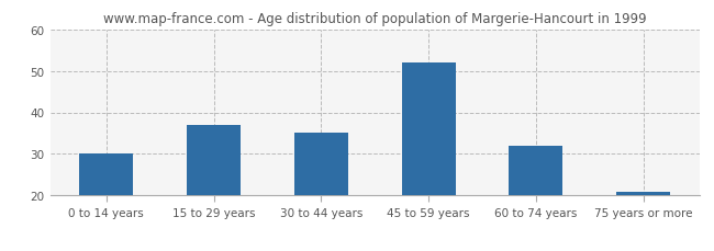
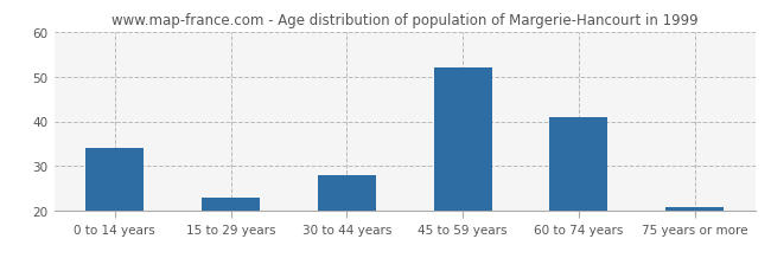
0 to 14 years: 30 -> 34
15 to 29 years: 37 -> 23
30 to 44 years: 35 -> 28
60 to 74 years: 32 -> 41
